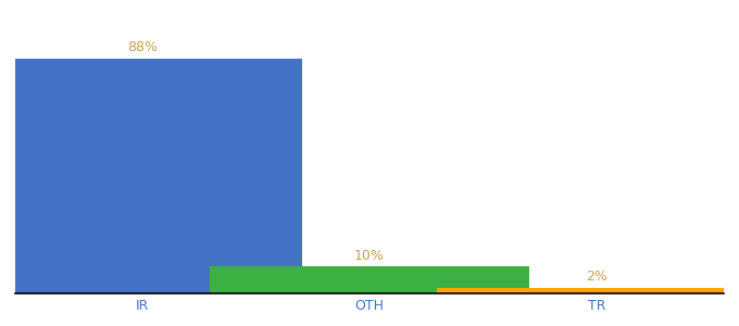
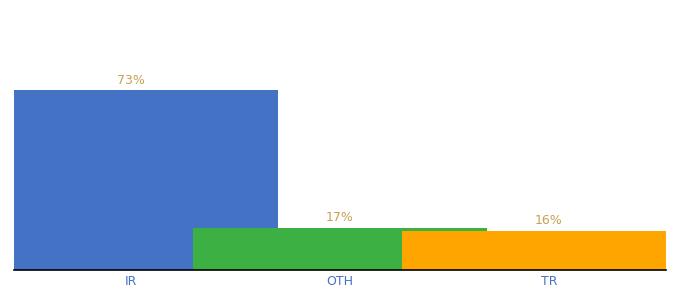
IR: 88% -> 73%
OTH: 10% -> 17%
TR: 2% -> 16%
